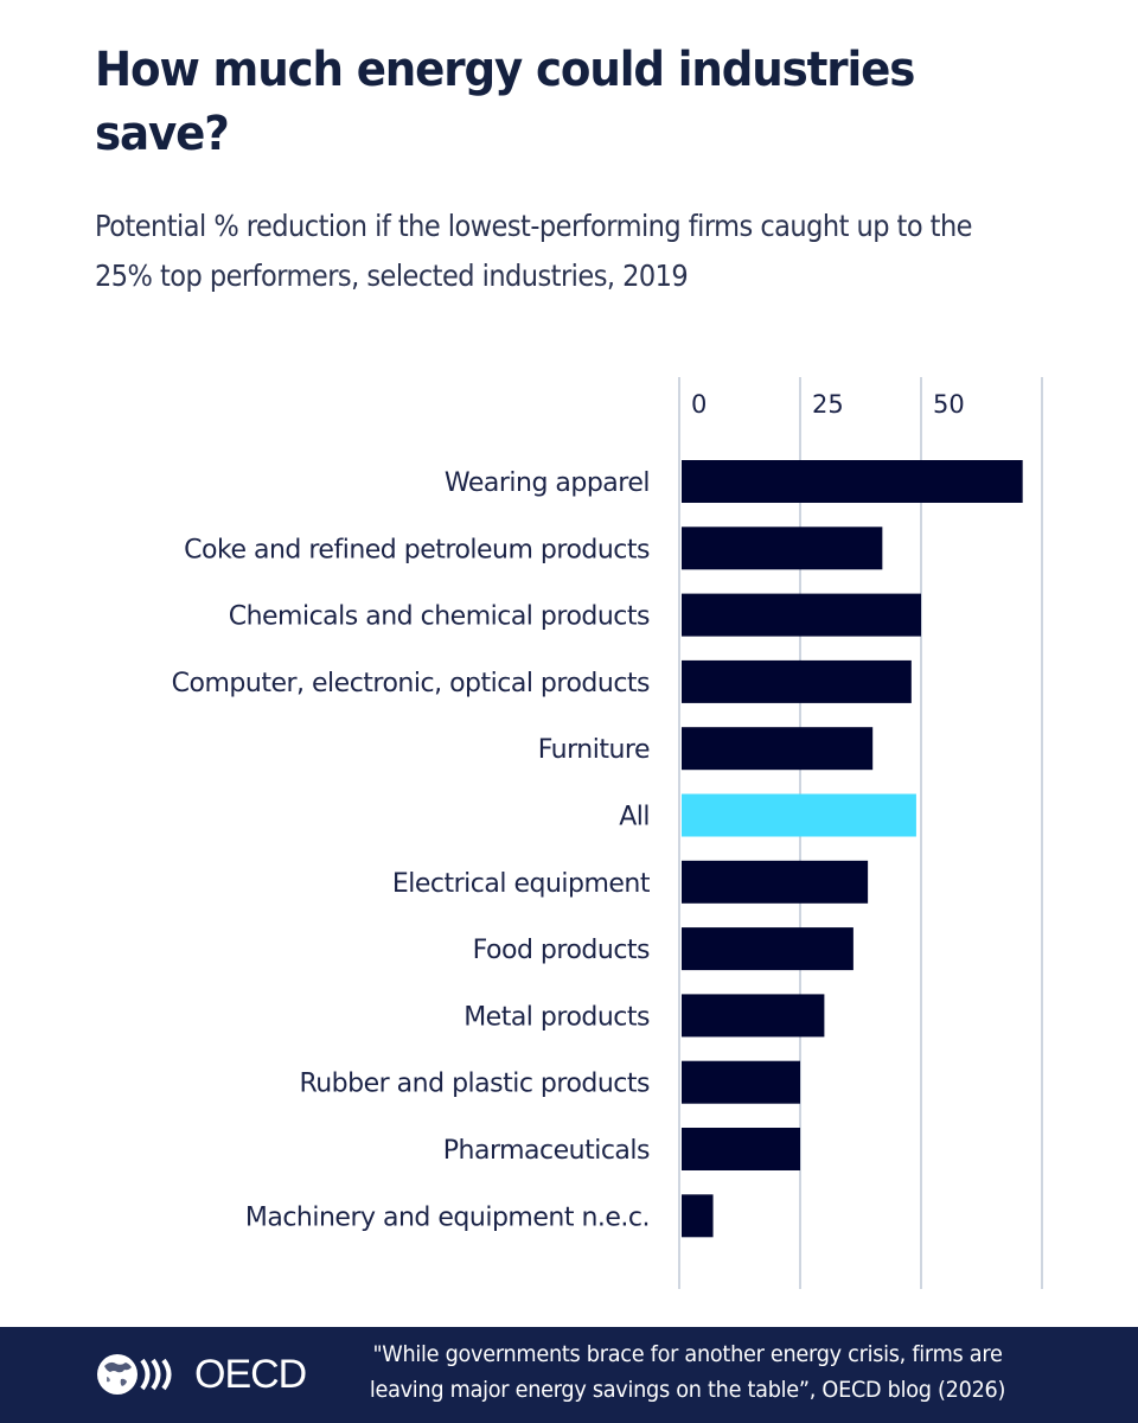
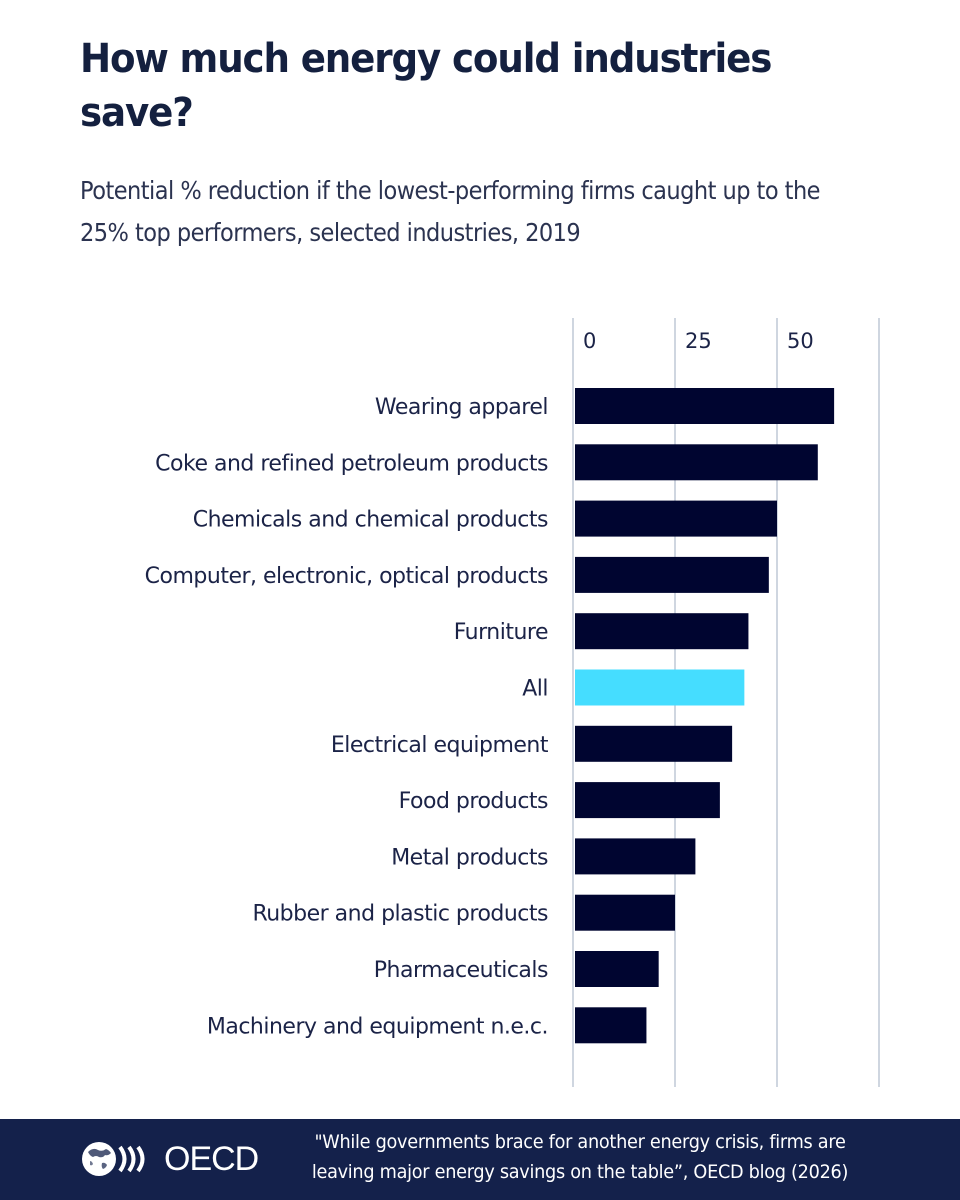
Wearing apparel: 71 -> 64
Coke and refined petroleum products: 42 -> 60
Furniture: 40 -> 43
All: 49 -> 42
Pharmaceuticals: 25 -> 21
Machinery and equipment n.e.c.: 7 -> 18
